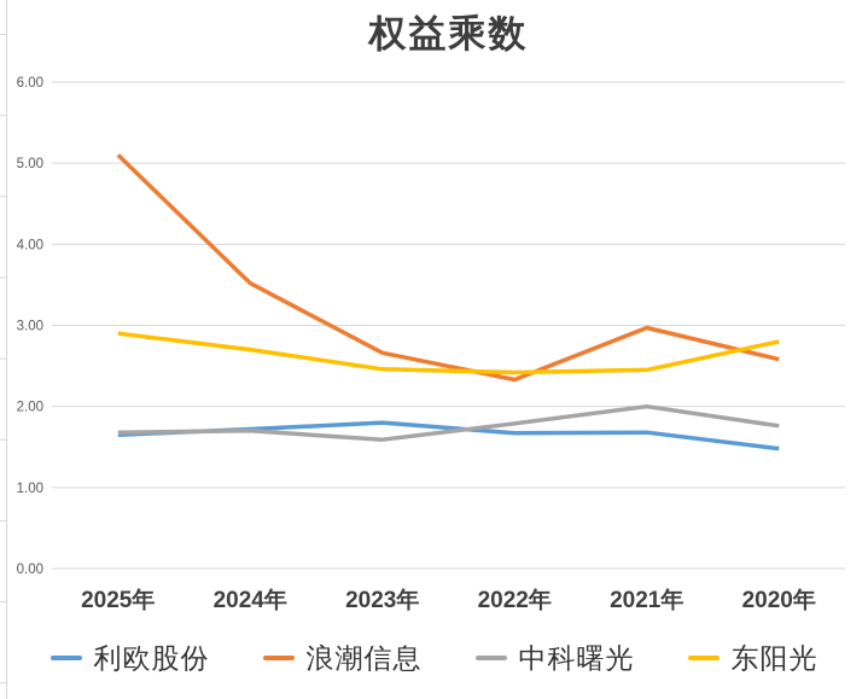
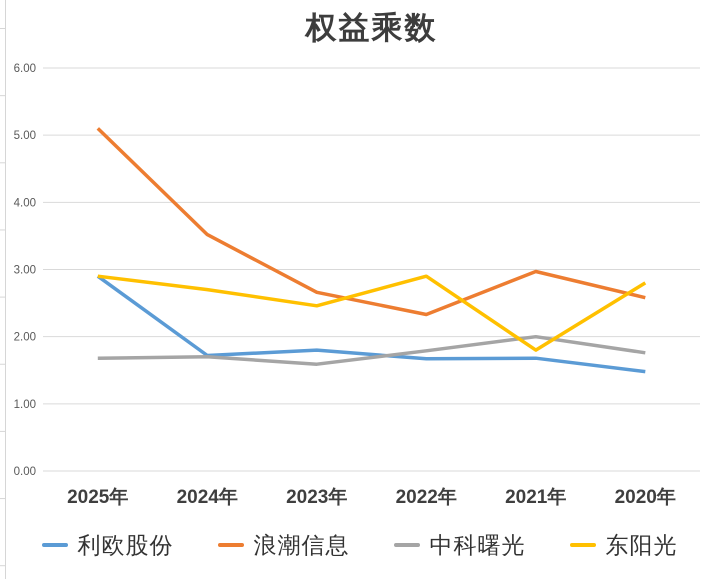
利欧股份/2025年: 1.6 -> 2.9
东阳光/2022年: 2.4 -> 2.9
东阳光/2021年: 2.5 -> 1.8
